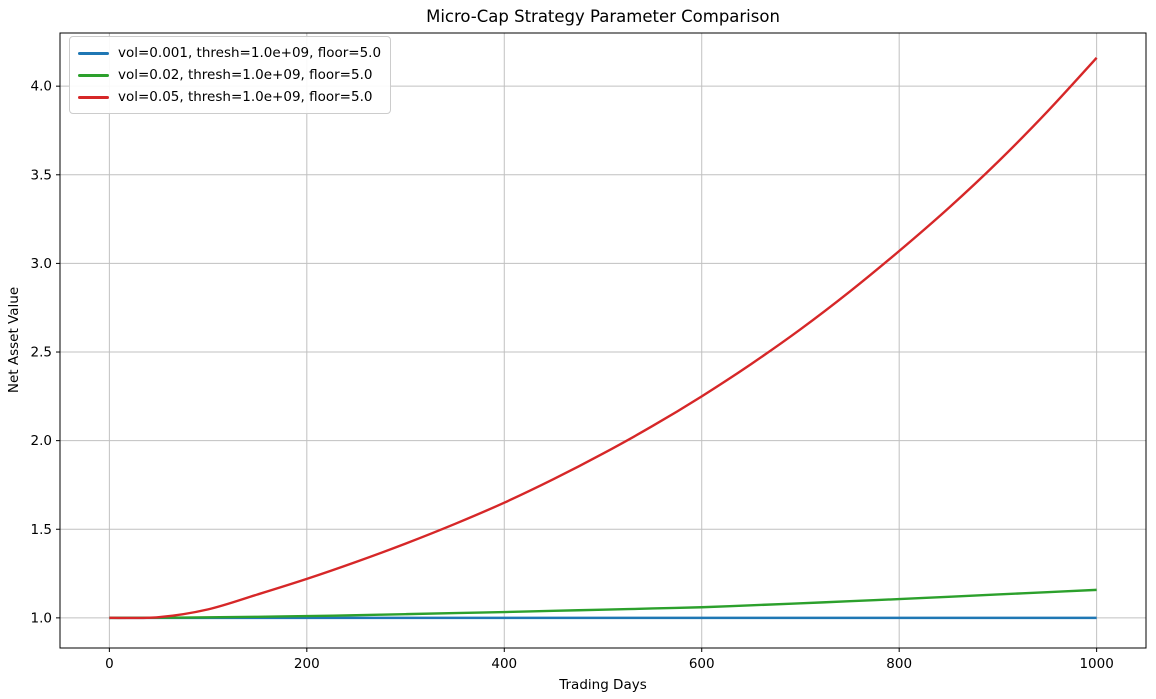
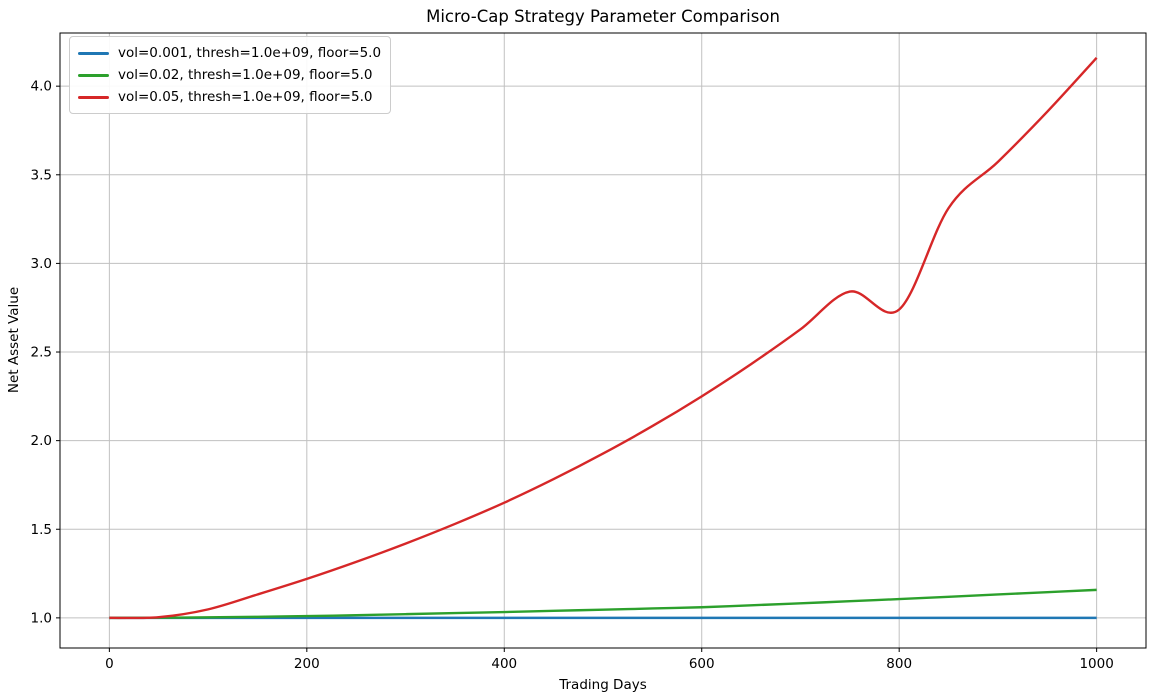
vol=0.05, thresh=1.0e+09, floor=5.0/800: 3.07 -> 2.74
